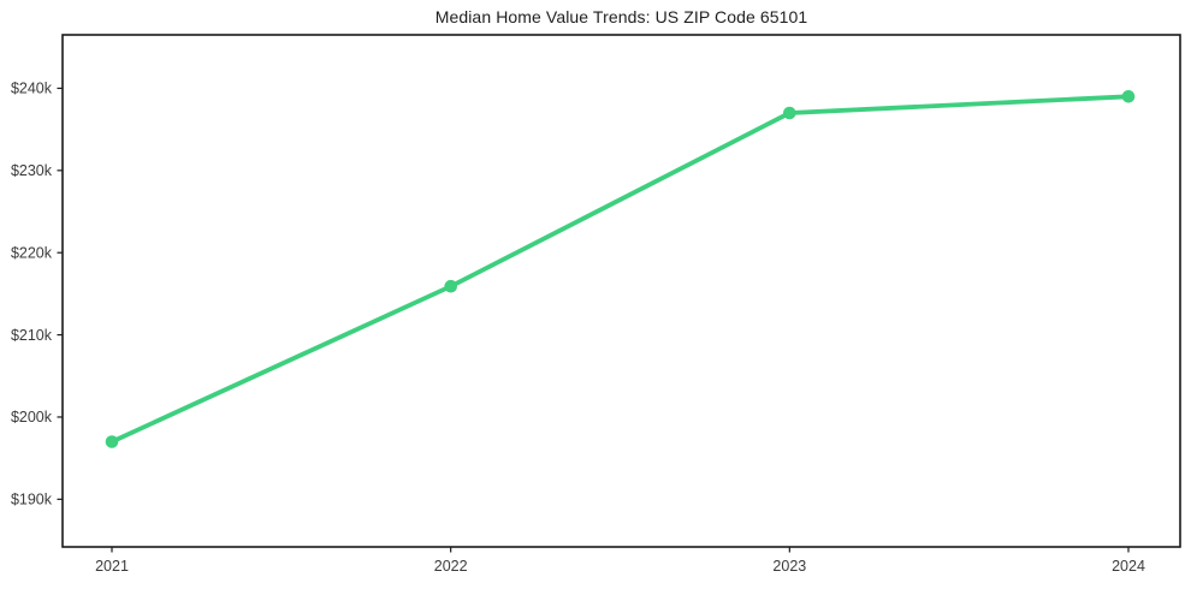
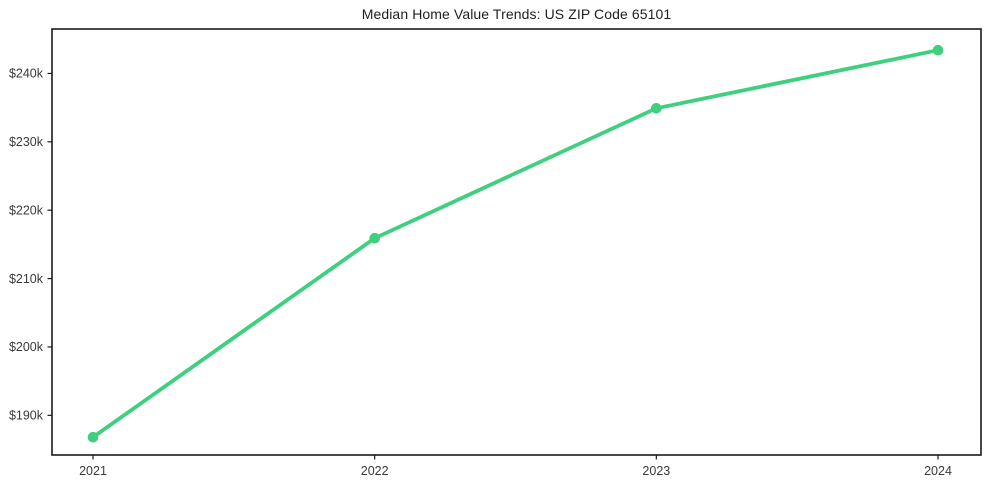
2021: $197k -> $187k
2023: $237k -> $235k
2024: $239k -> $243k
